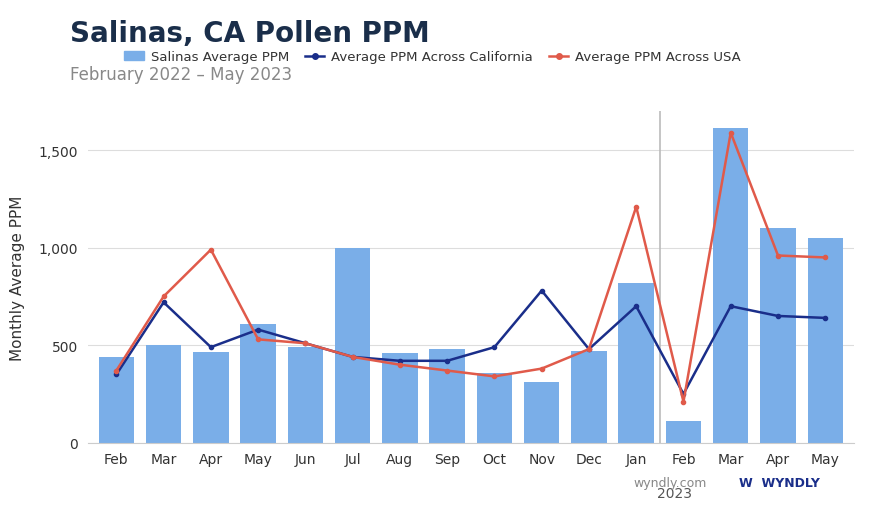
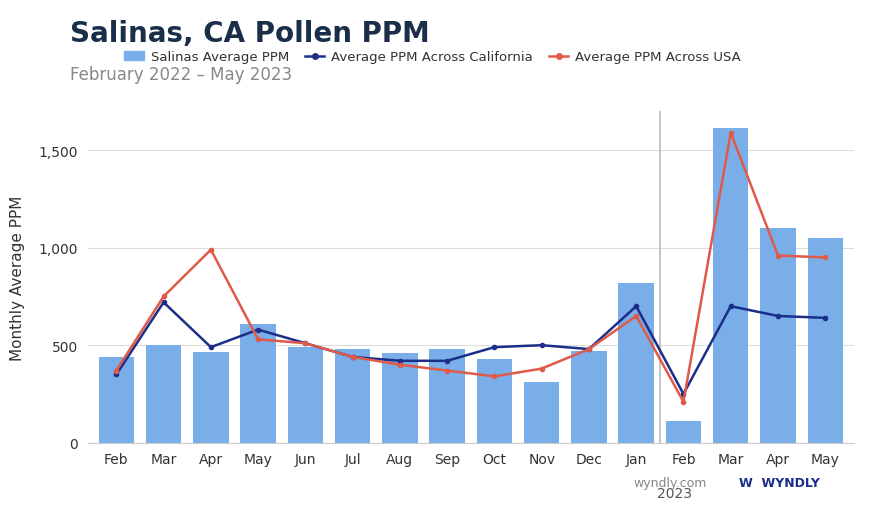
Salinas Average PPM/Jul: 1,000 -> 480
Salinas Average PPM/Oct: 360 -> 430
Average PPM Across California/Nov: 780 -> 500
Average PPM Across USA/Jan: 1,210 -> 650
